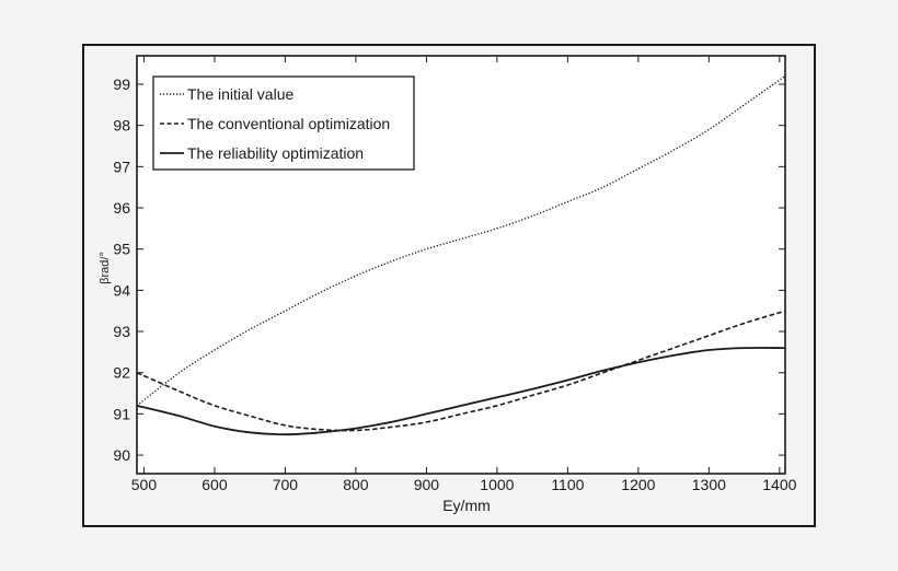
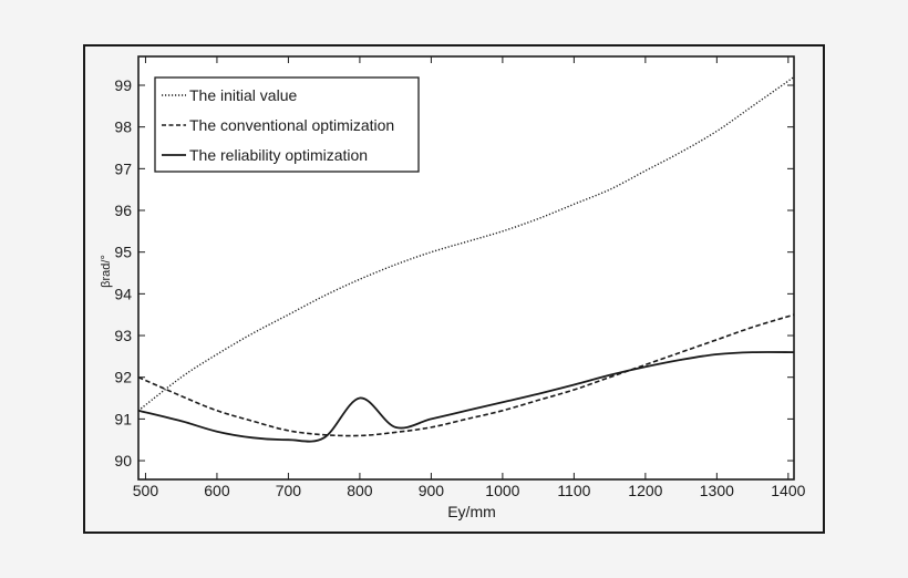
The reliability optimization/800: 90.7 -> 91.5
